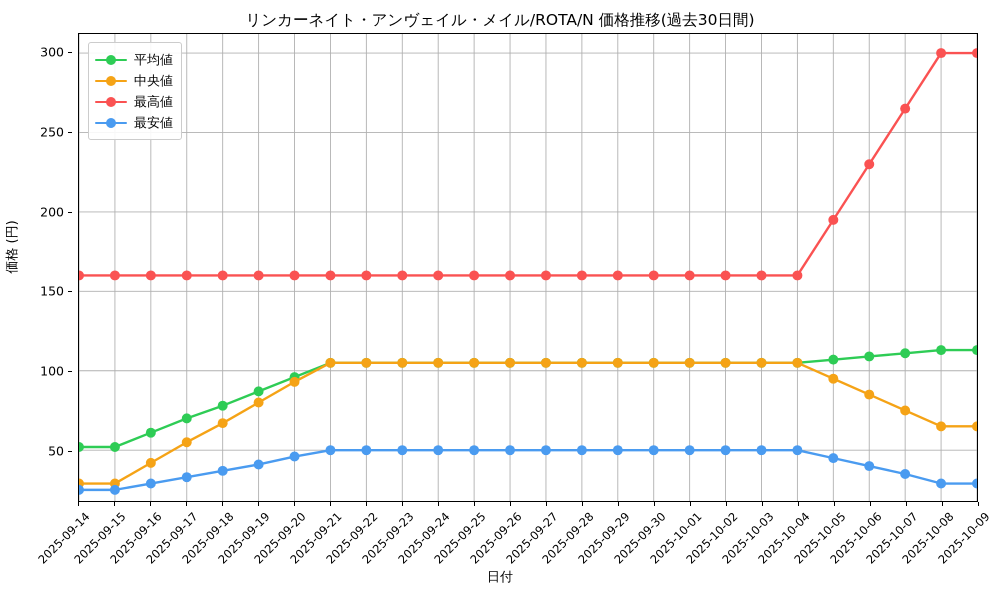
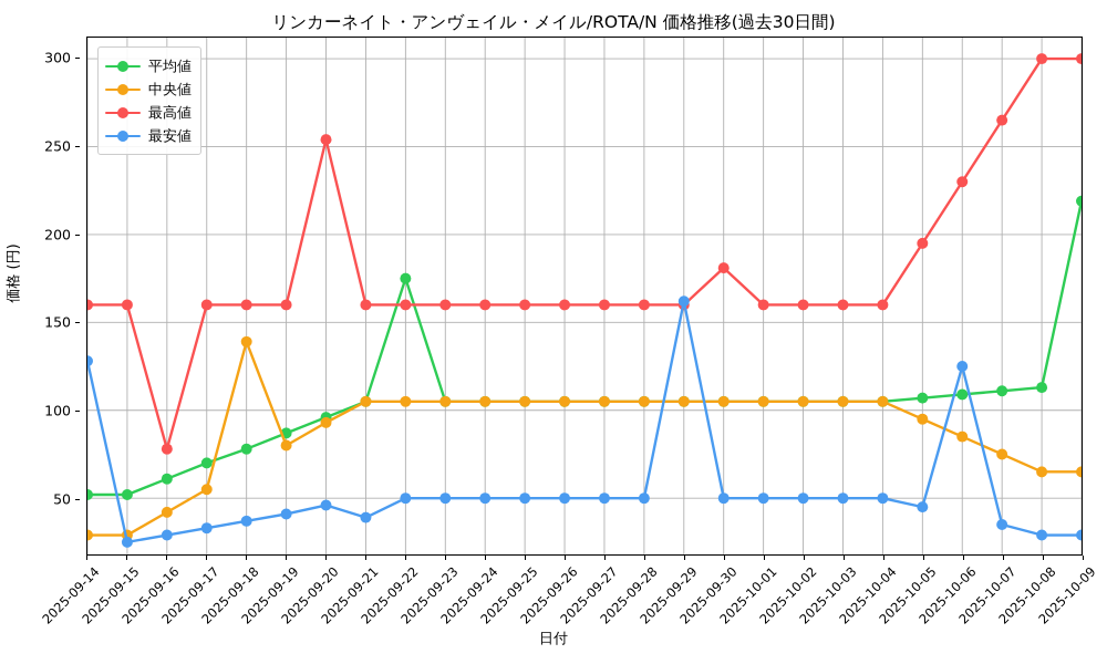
最安値/2025-09-14: 25 -> 128
最高値/2025-09-16: 160 -> 78
中央値/2025-09-18: 67 -> 139
最高値/2025-09-20: 160 -> 254
最安値/2025-09-21: 50 -> 39
平均値/2025-09-22: 105 -> 175
最安値/2025-09-29: 50 -> 162
最高値/2025-09-30: 160 -> 181
最安値/2025-10-06: 40 -> 125
平均値/2025-10-09: 113 -> 219
